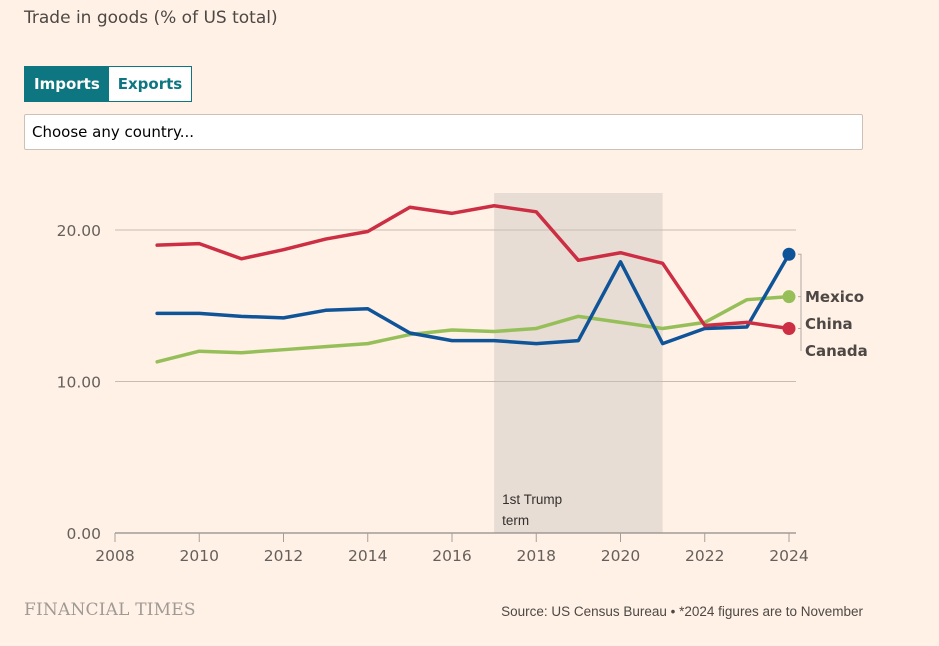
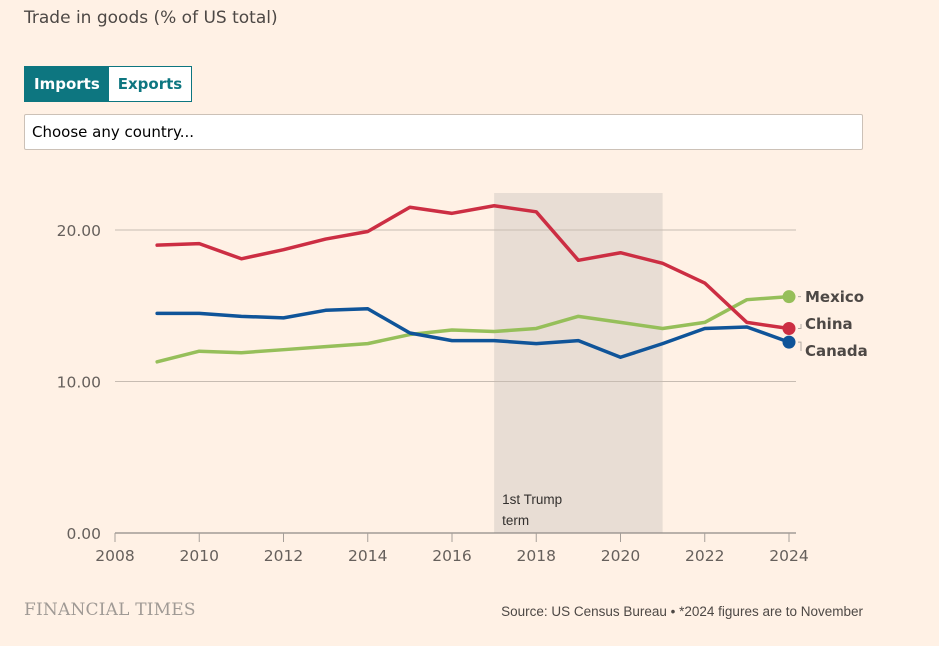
Canada/2020: 17.9 -> 11.6
China/2022: 13.7 -> 16.5
Canada/2024: 18.4 -> 12.6
